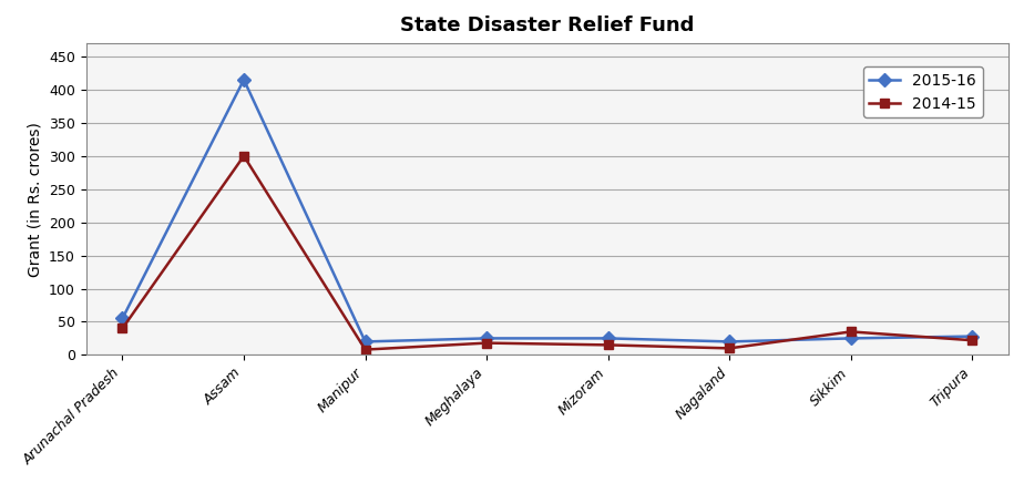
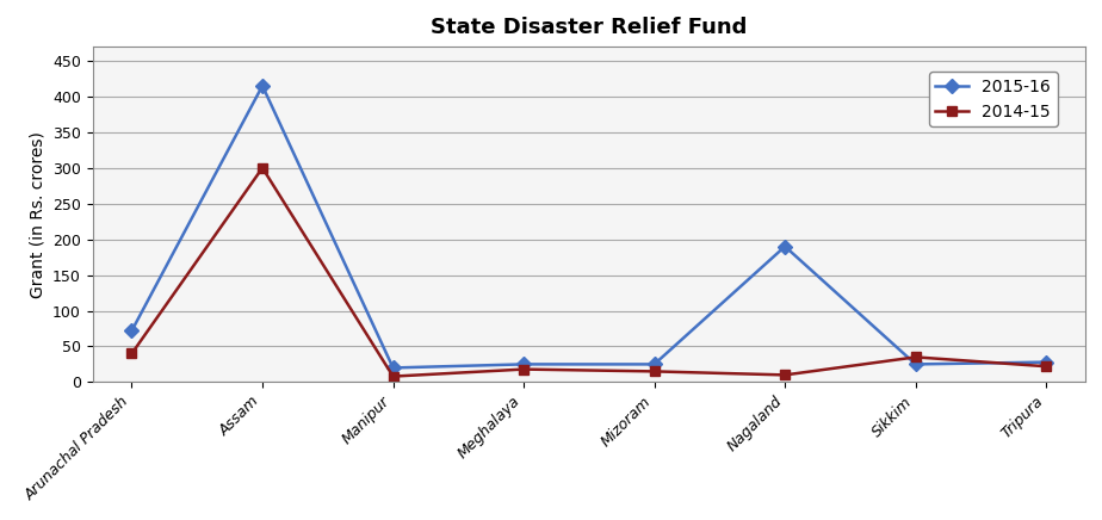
2015-16/Arunachal Pradesh: 55 -> 72
2015-16/Nagaland: 20 -> 190
